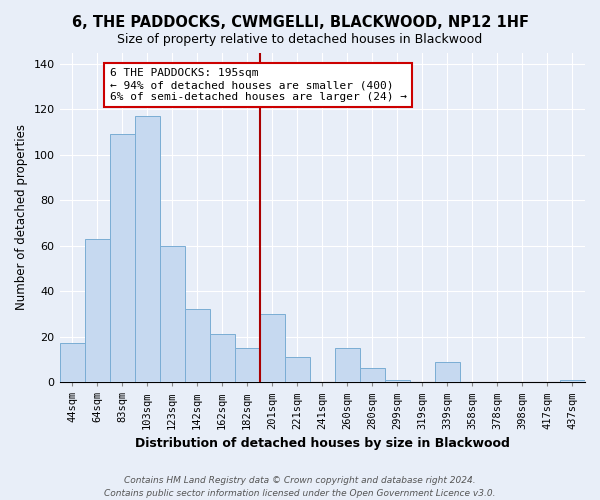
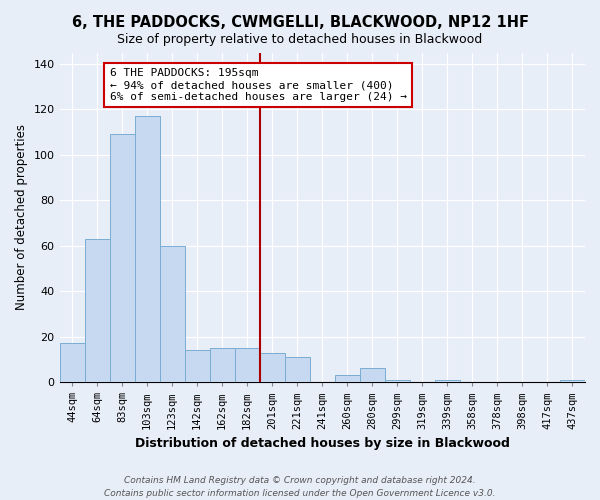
142sqm: 32 -> 14
162sqm: 21 -> 15
201sqm: 30 -> 13
260sqm: 15 -> 3
339sqm: 9 -> 1
